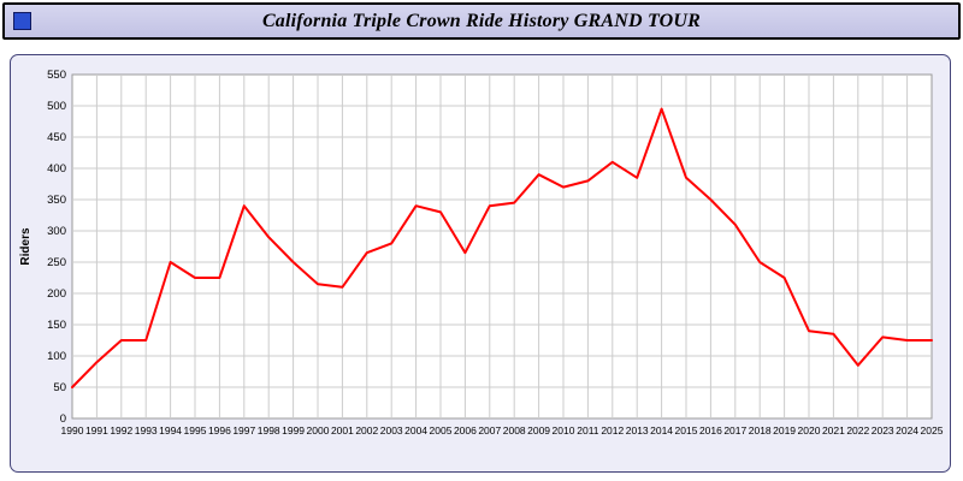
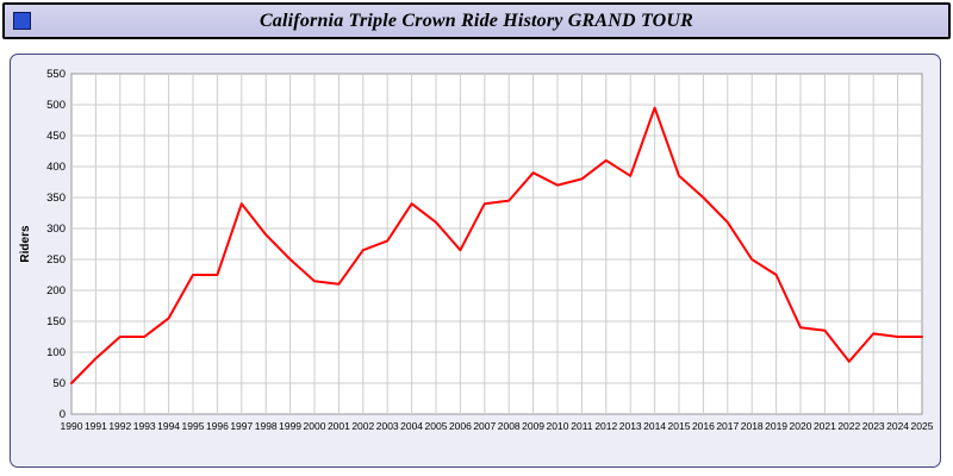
1994: 250 -> 160
2005: 330 -> 310
